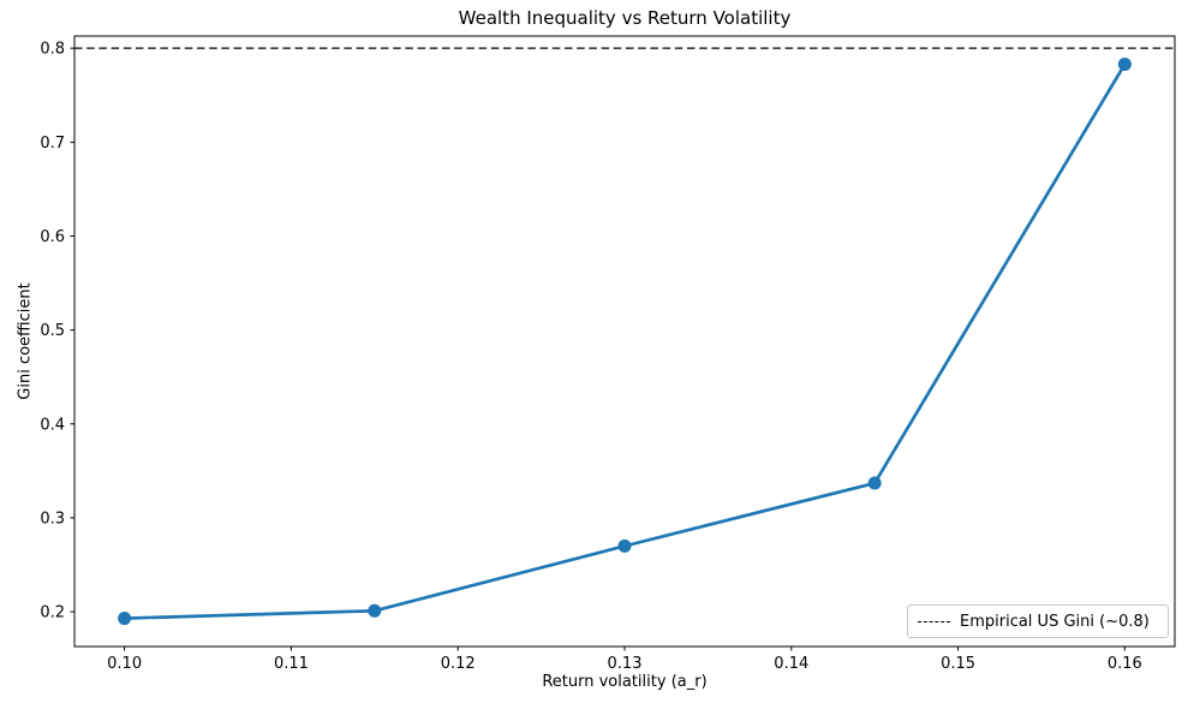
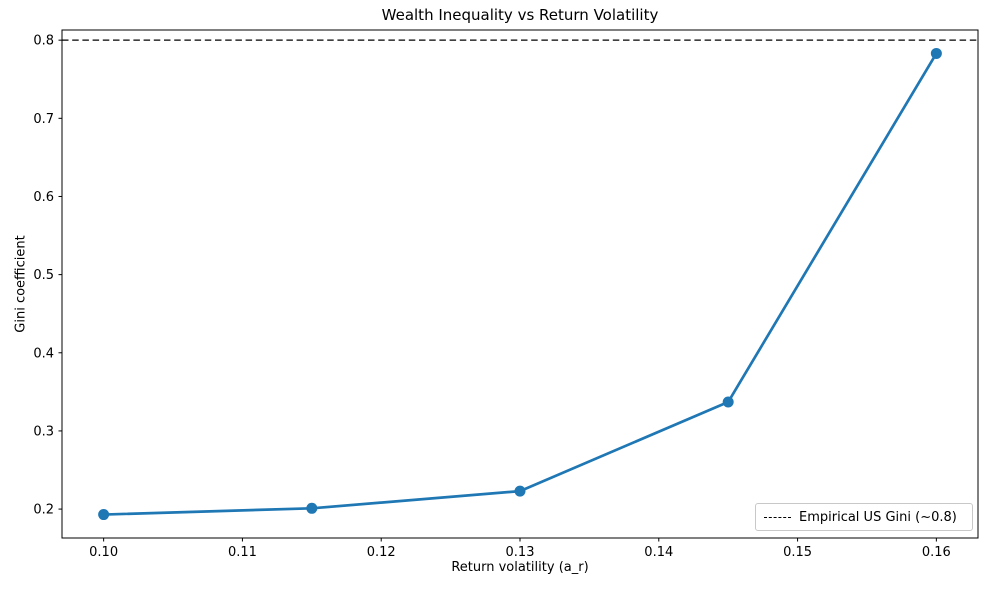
0.13: 0.27 -> 0.22
